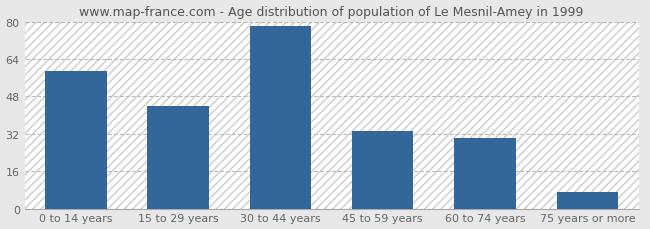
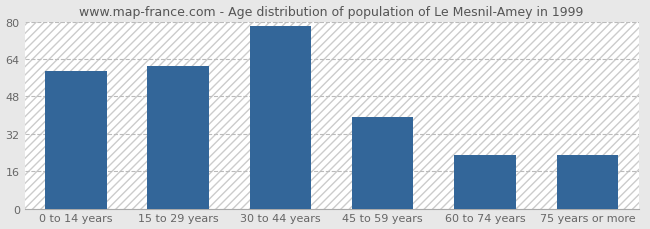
15 to 29 years: 44 -> 61
45 to 59 years: 33 -> 39
60 to 74 years: 30 -> 23
75 years or more: 7 -> 23
